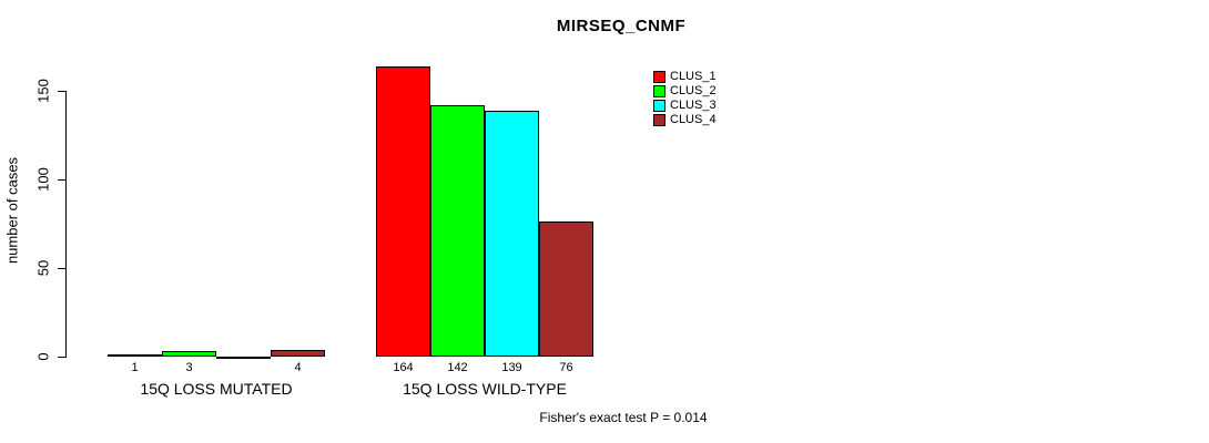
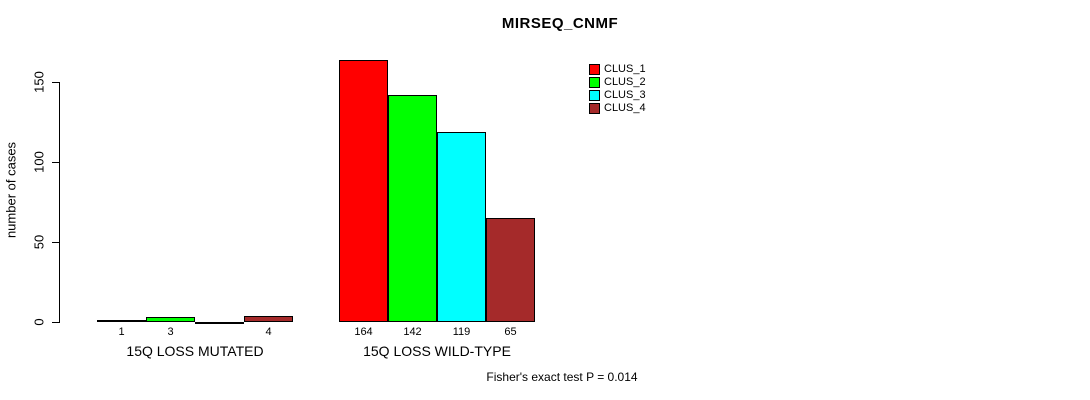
CLUS_3/15Q LOSS WILD-TYPE: 139 -> 119
CLUS_4/15Q LOSS WILD-TYPE: 76 -> 65
